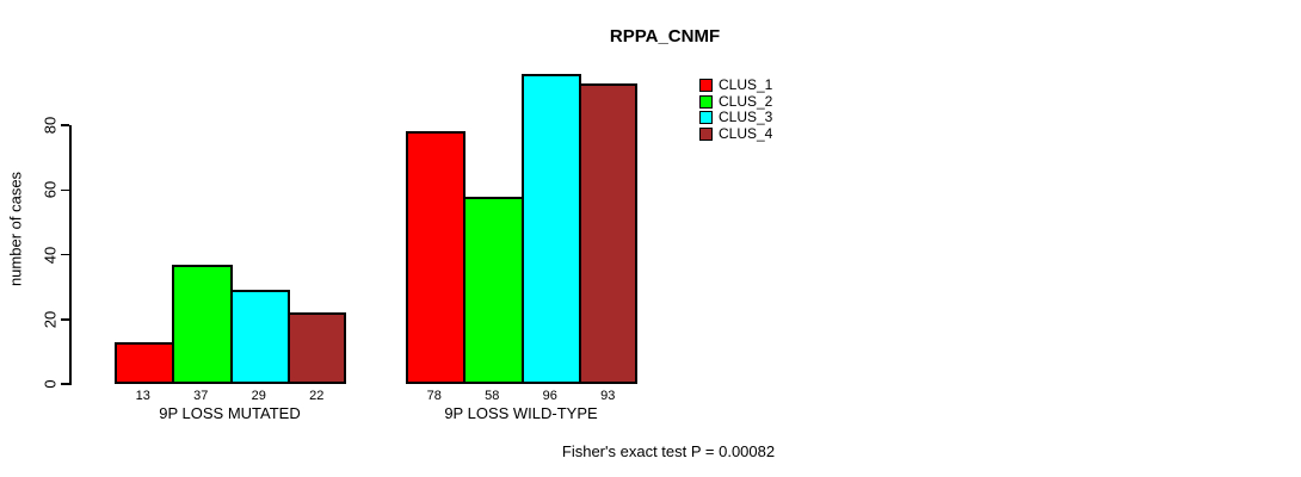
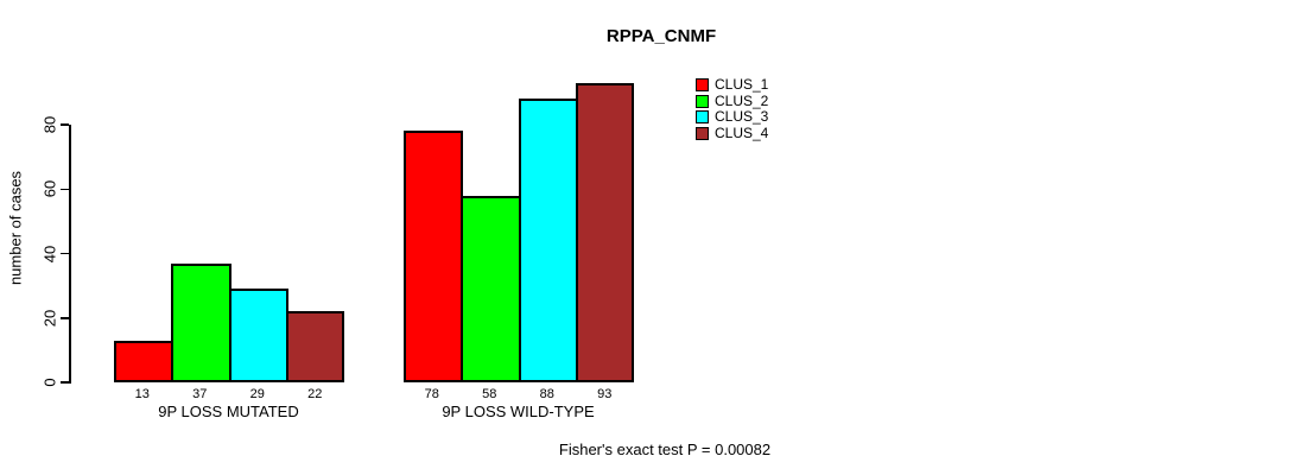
CLUS_3/9P LOSS WILD-TYPE: 96 -> 88
